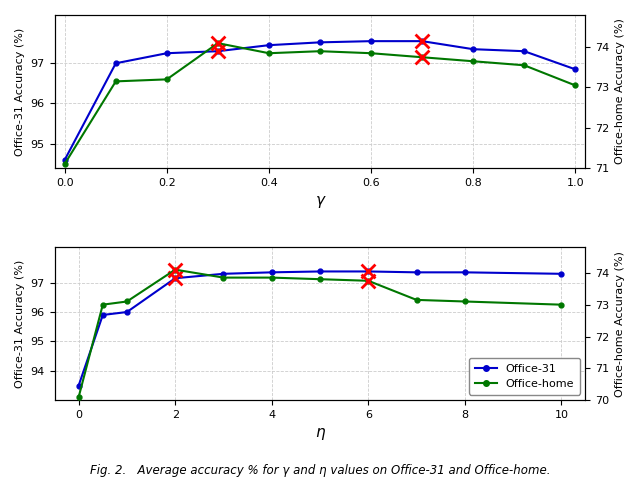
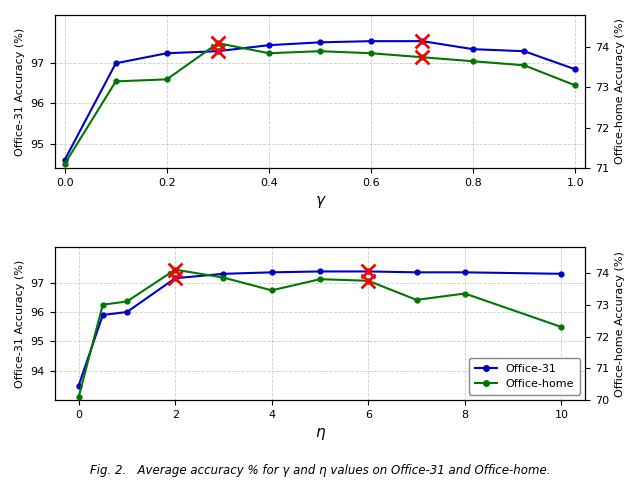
Office-home/4: 73.85 -> 73.45
Office-home/8: 73.10 -> 73.35
Office-home/10: 73.00 -> 72.30
